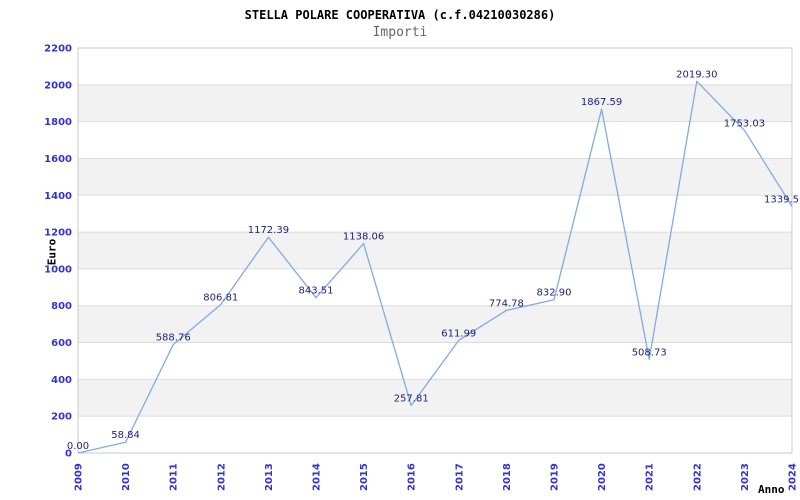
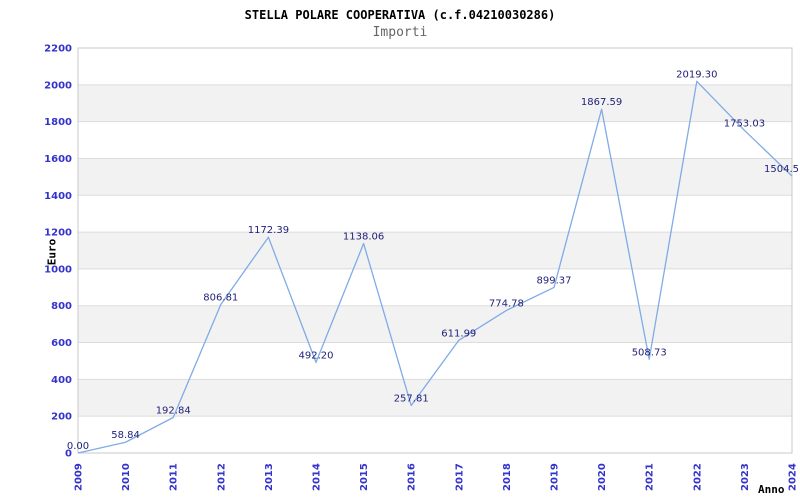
2011: 588.76 -> 192.84
2014: 843.51 -> 492.20
2019: 832.90 -> 899.37
2024: 1339.5 -> 1504.5
